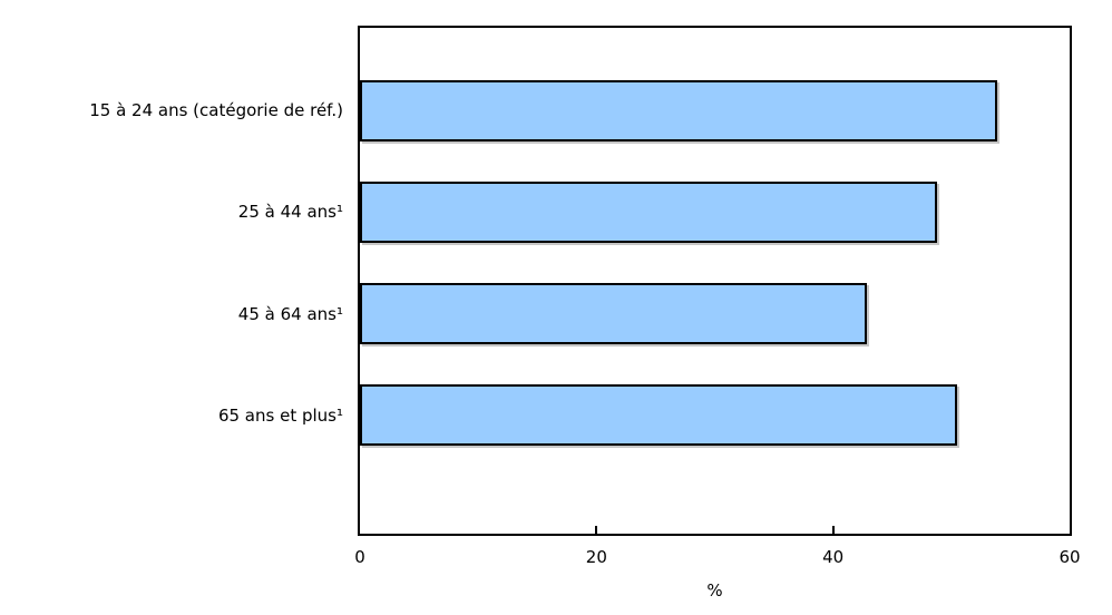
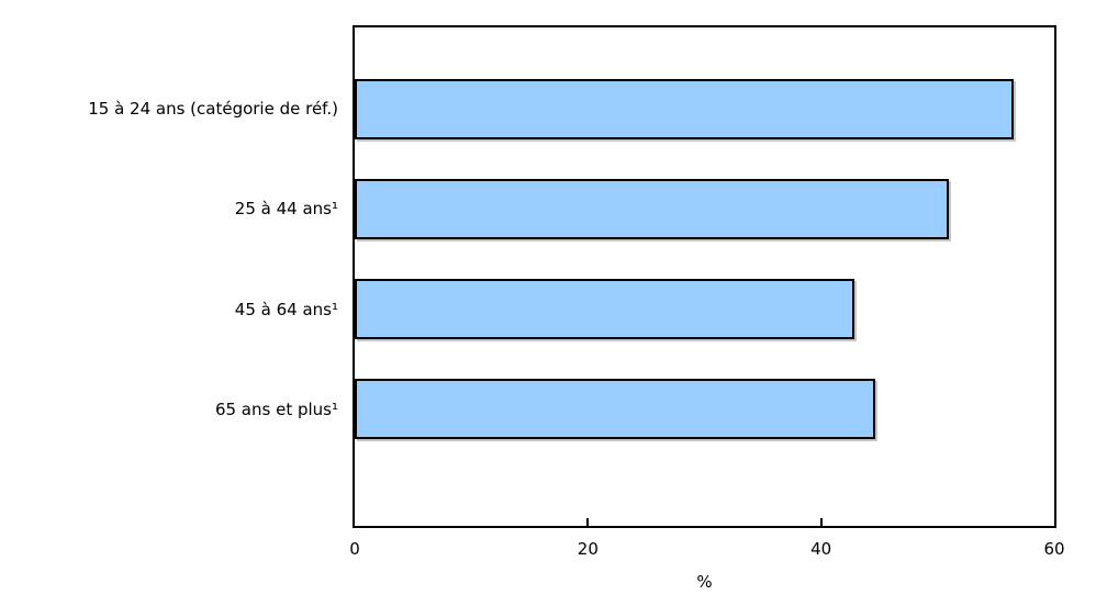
15 à 24 ans (catégorie de réf.): 53.9 -> 56.5
25 à 44 ans¹: 48.8 -> 51.0
65 ans et plus¹: 50.5 -> 44.6
